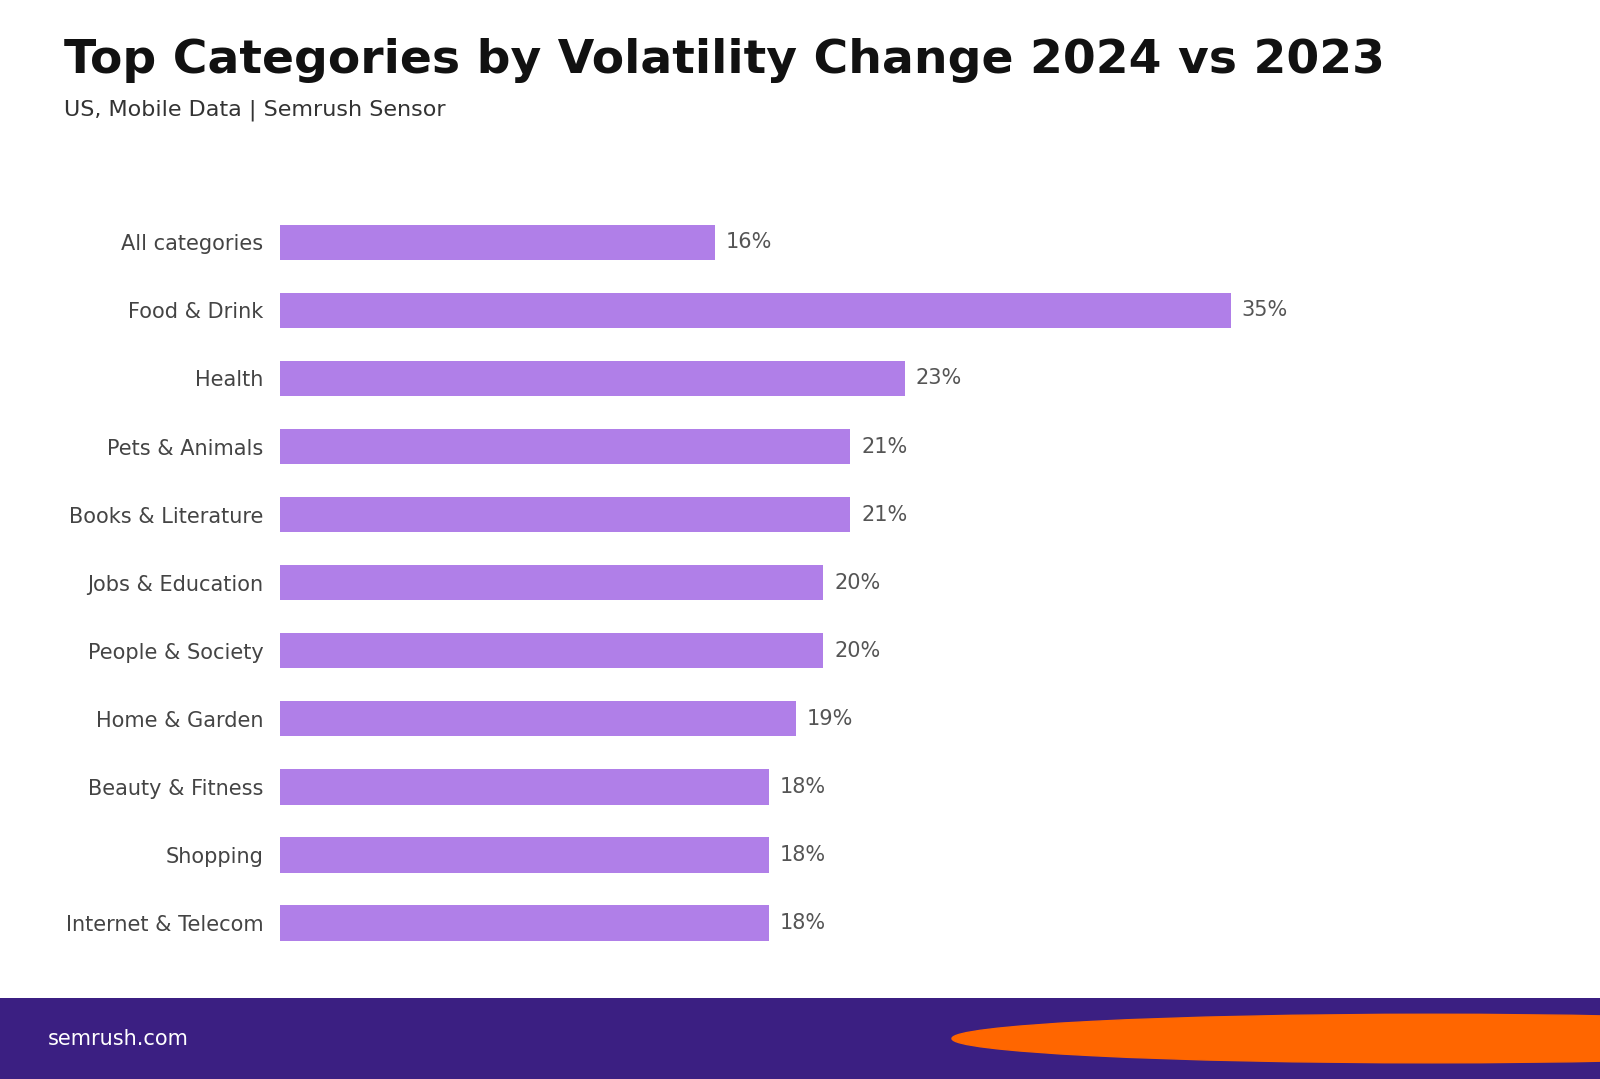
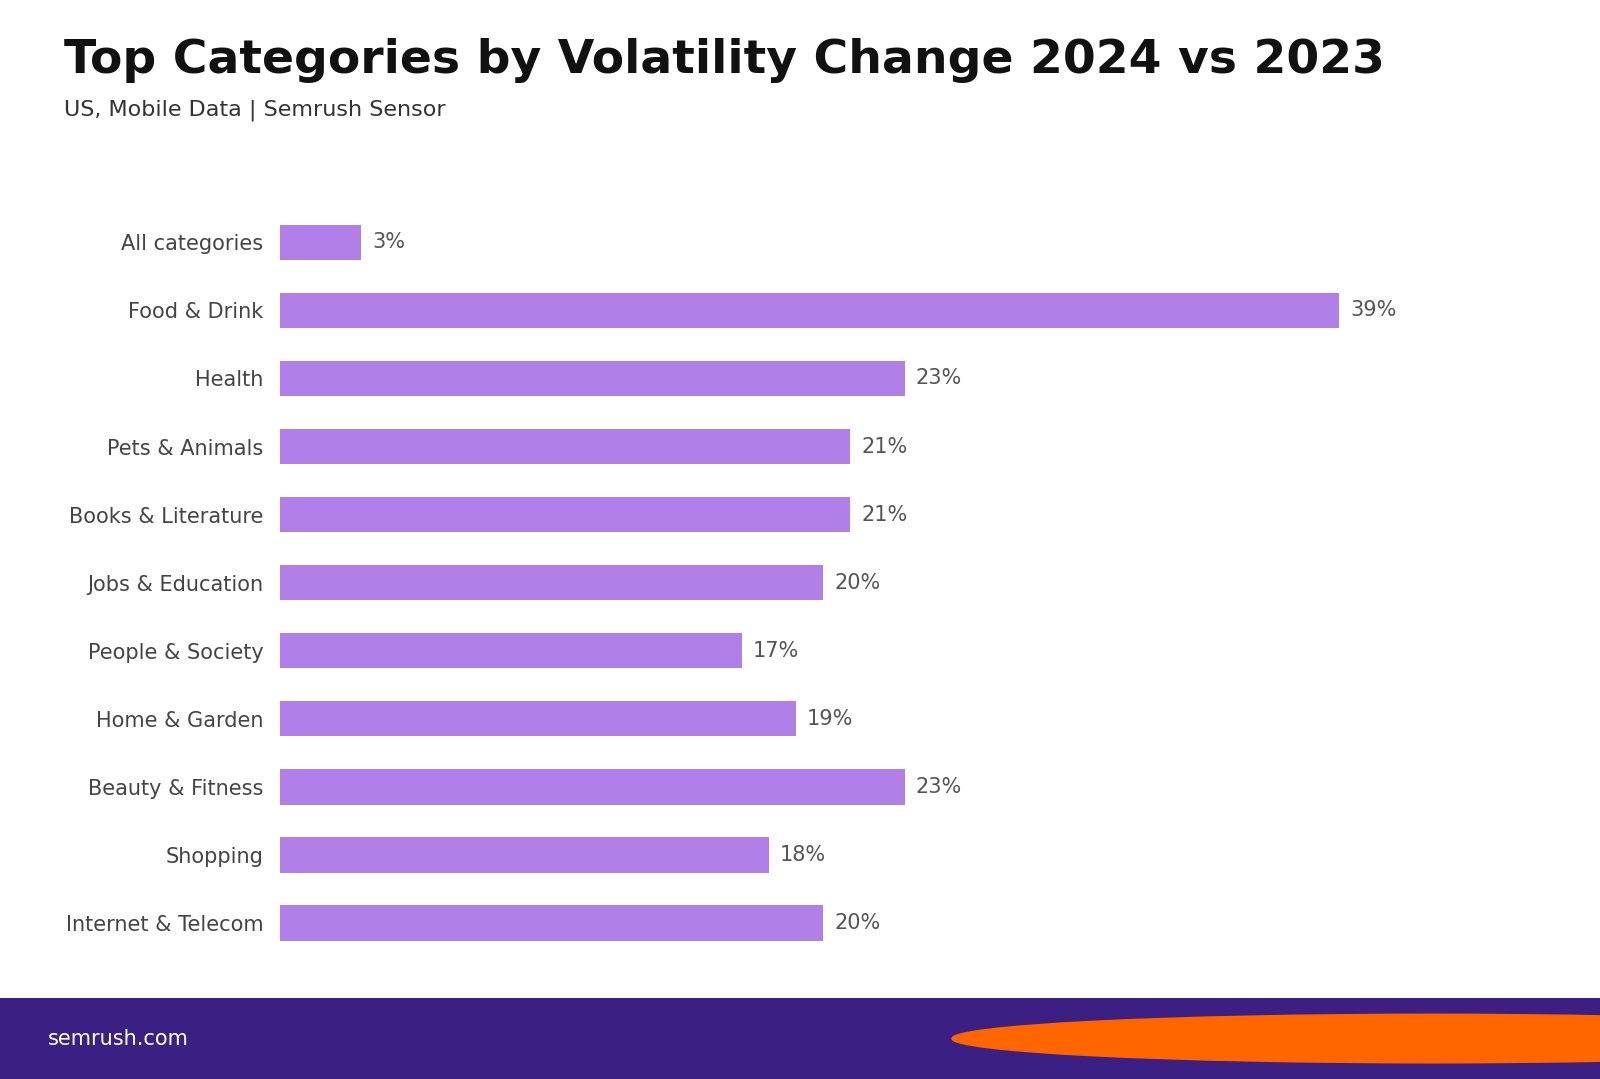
All categories: 16% -> 3%
Food & Drink: 35% -> 39%
People & Society: 20% -> 17%
Beauty & Fitness: 18% -> 23%
Internet & Telecom: 18% -> 20%
